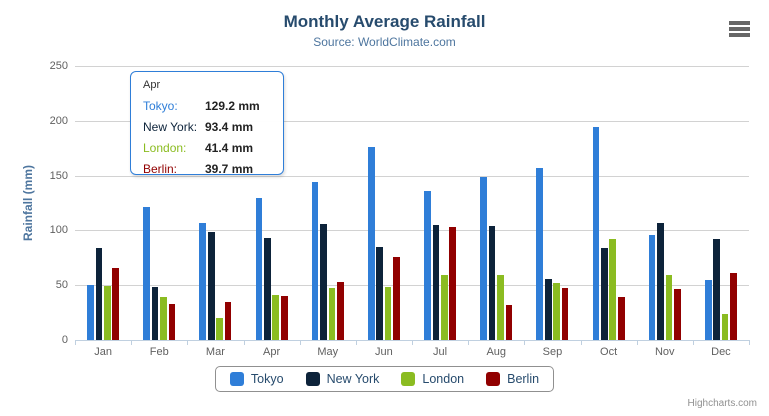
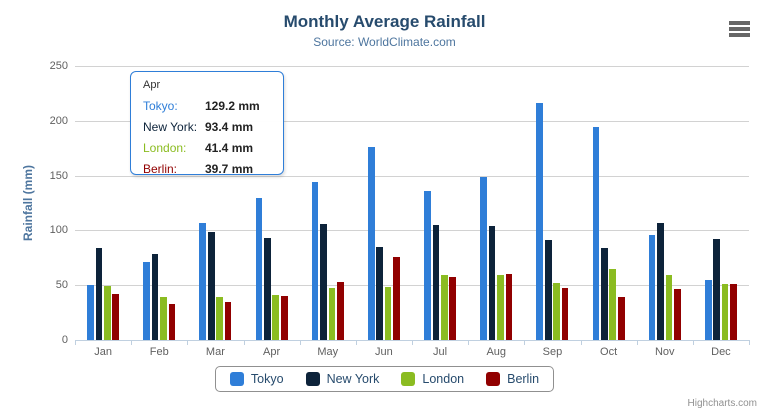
Berlin/Jan: 66 -> 42
Tokyo/Feb: 121 -> 72
New York/Feb: 48 -> 79
London/Mar: 20 -> 39
Berlin/Jul: 103 -> 57
Berlin/Aug: 32 -> 60
Tokyo/Sep: 157 -> 216
New York/Sep: 56 -> 91
London/Oct: 92 -> 65
London/Dec: 24 -> 51
Berlin/Dec: 61 -> 51
